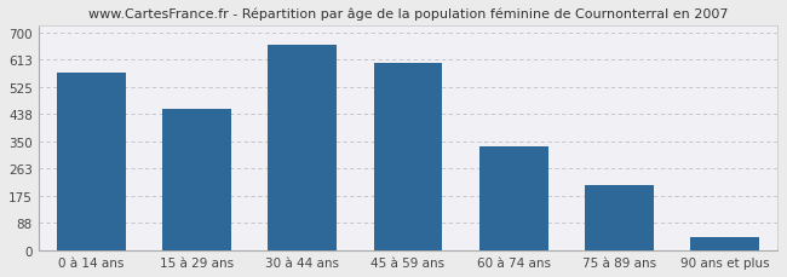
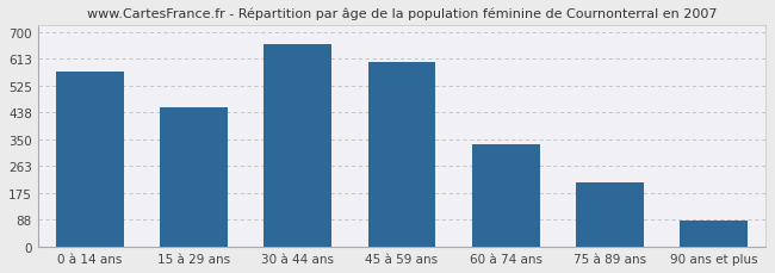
90 ans et plus: 45 -> 85
